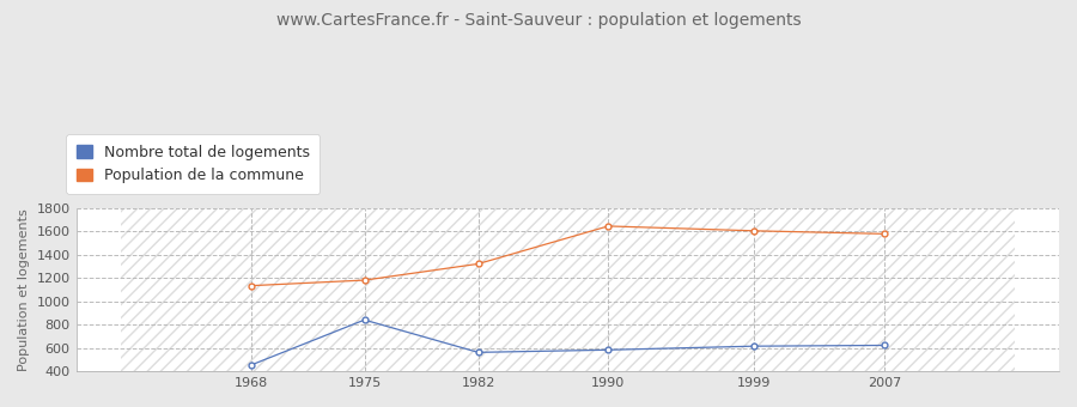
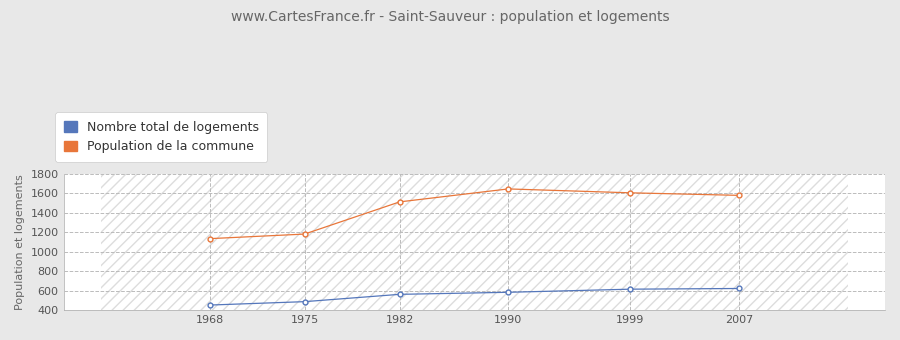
Nombre total de logements/1975: 840 -> 490
Population de la commune/1982: 1320 -> 1510
